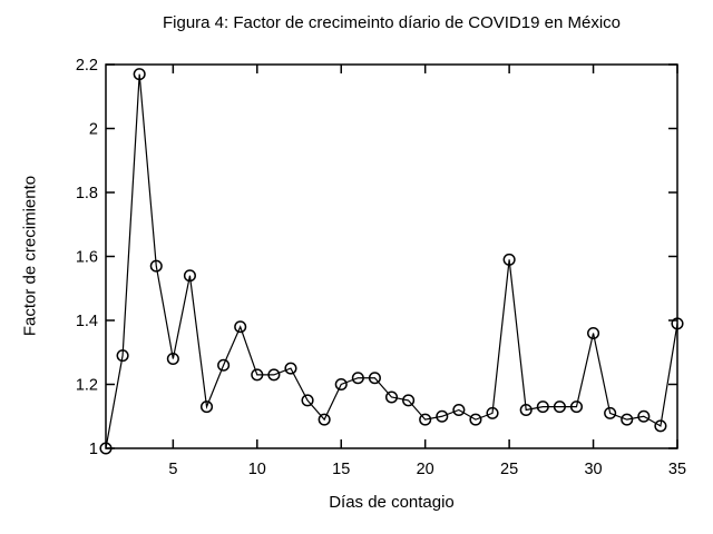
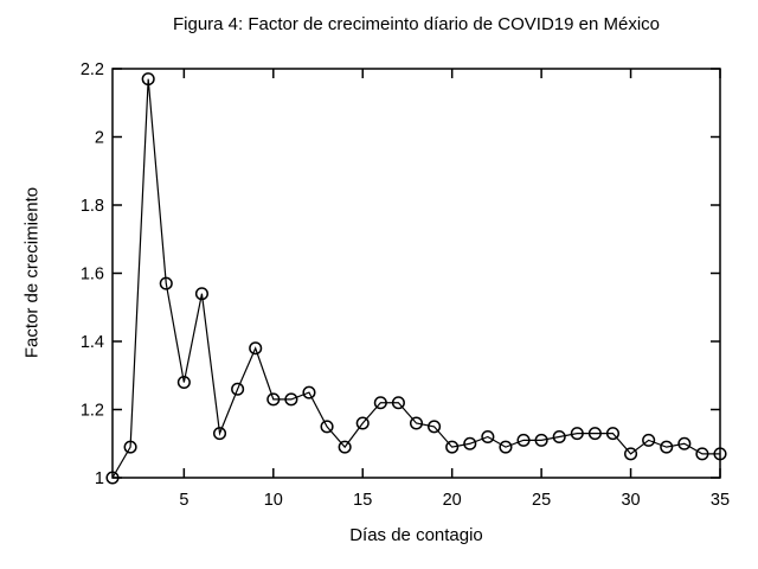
2: 1.29 -> 1.09
15: 1.20 -> 1.16
25: 1.59 -> 1.11
30: 1.36 -> 1.07
35: 1.39 -> 1.07
